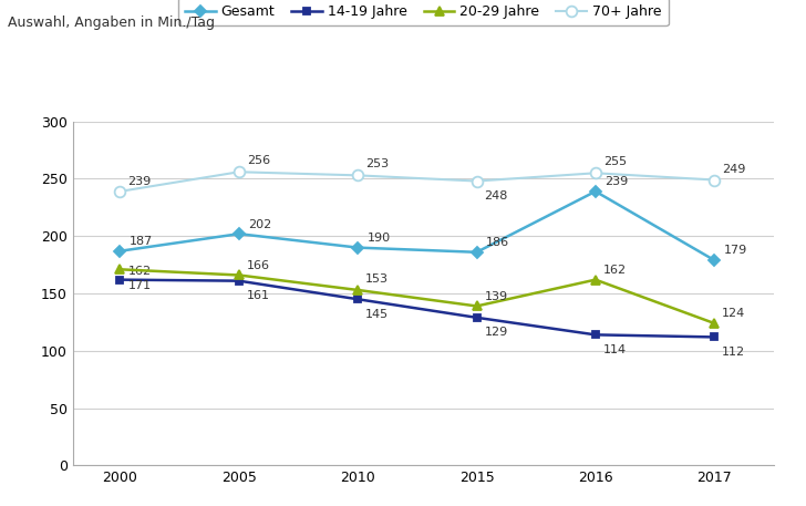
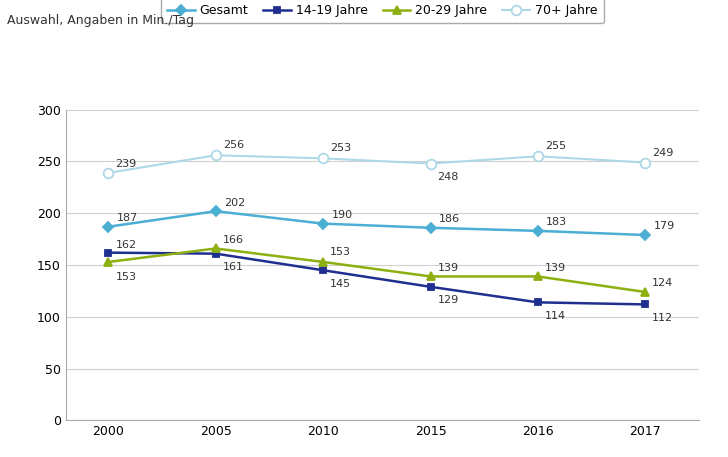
20-29 Jahre/2000: 171 -> 153
Gesamt/2016: 239 -> 183
20-29 Jahre/2016: 162 -> 139
